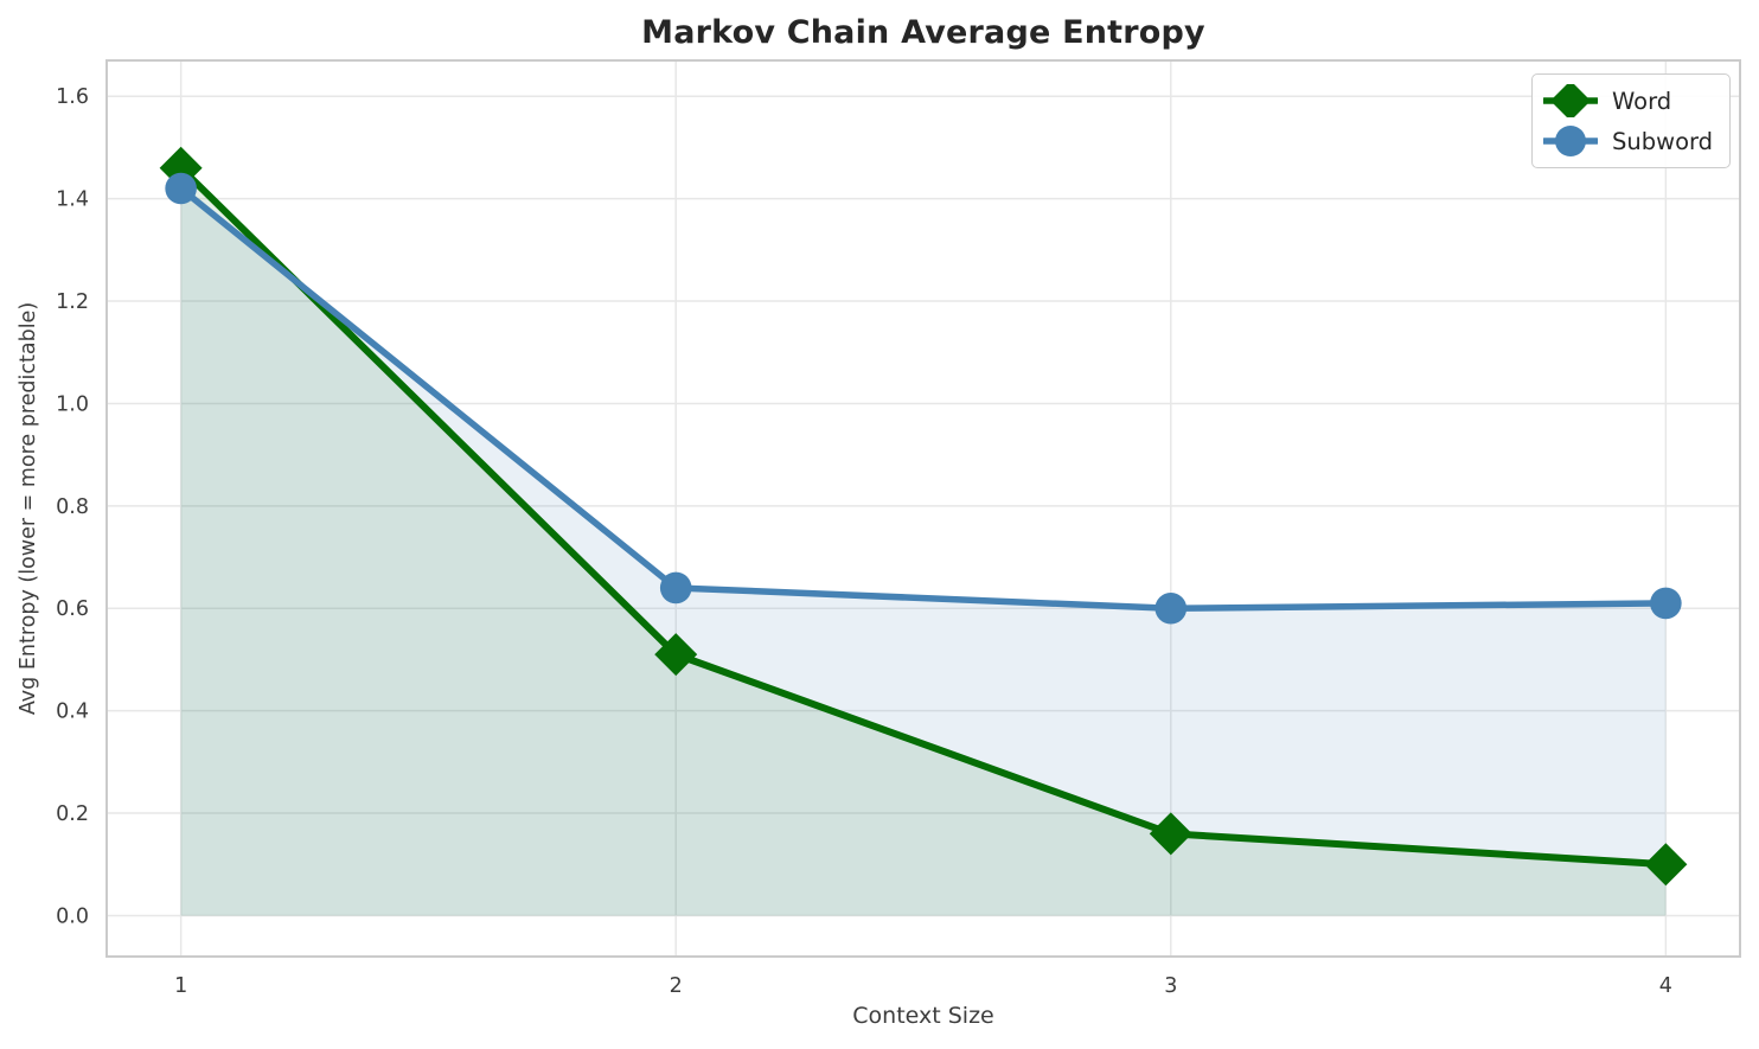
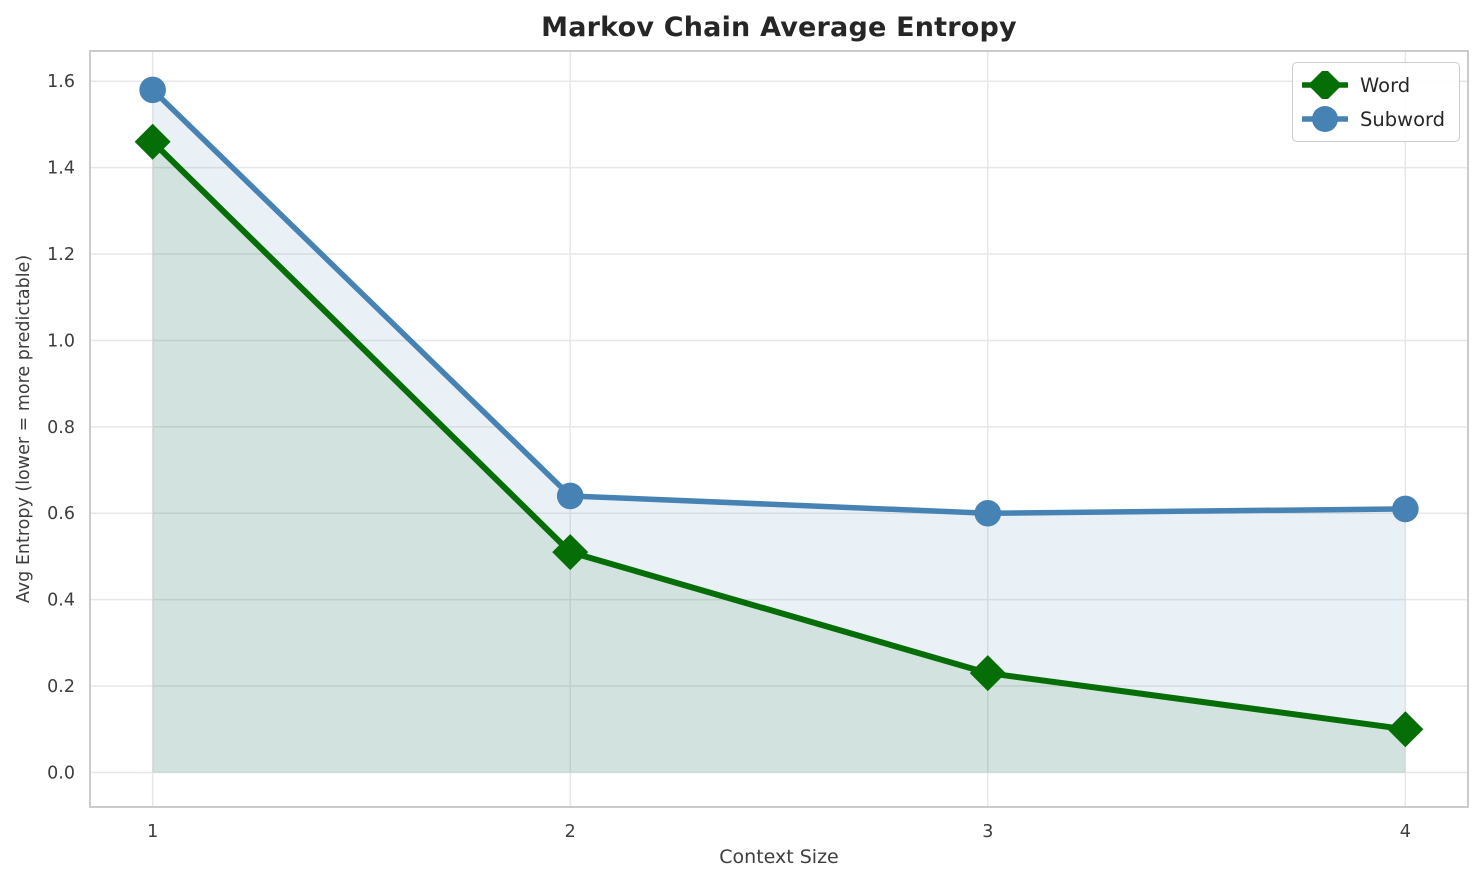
Subword/1: 1.42 -> 1.58
Word/3: 0.16 -> 0.23
